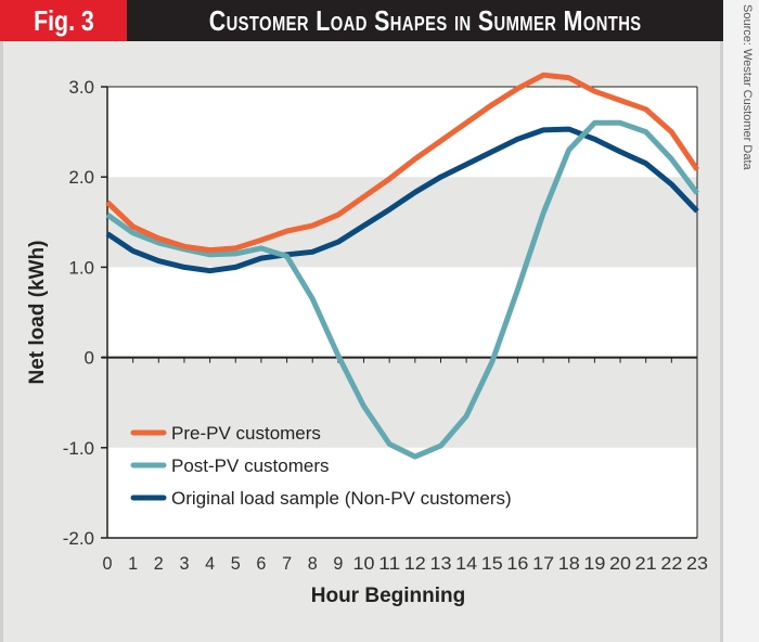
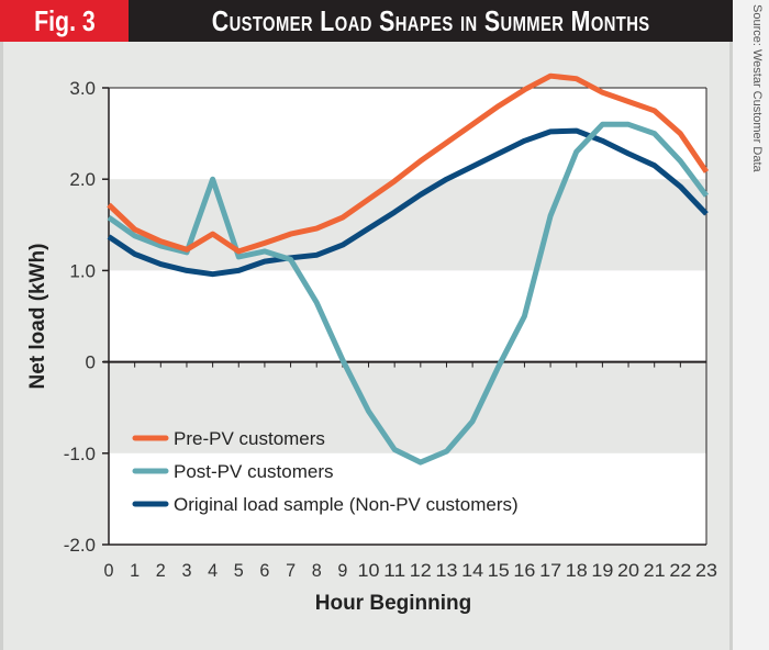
Pre-PV customers/4: 1.2 -> 1.4
Post-PV customers/4: 1.1 -> 2.0
Post-PV customers/16: 0.8 -> 0.5
